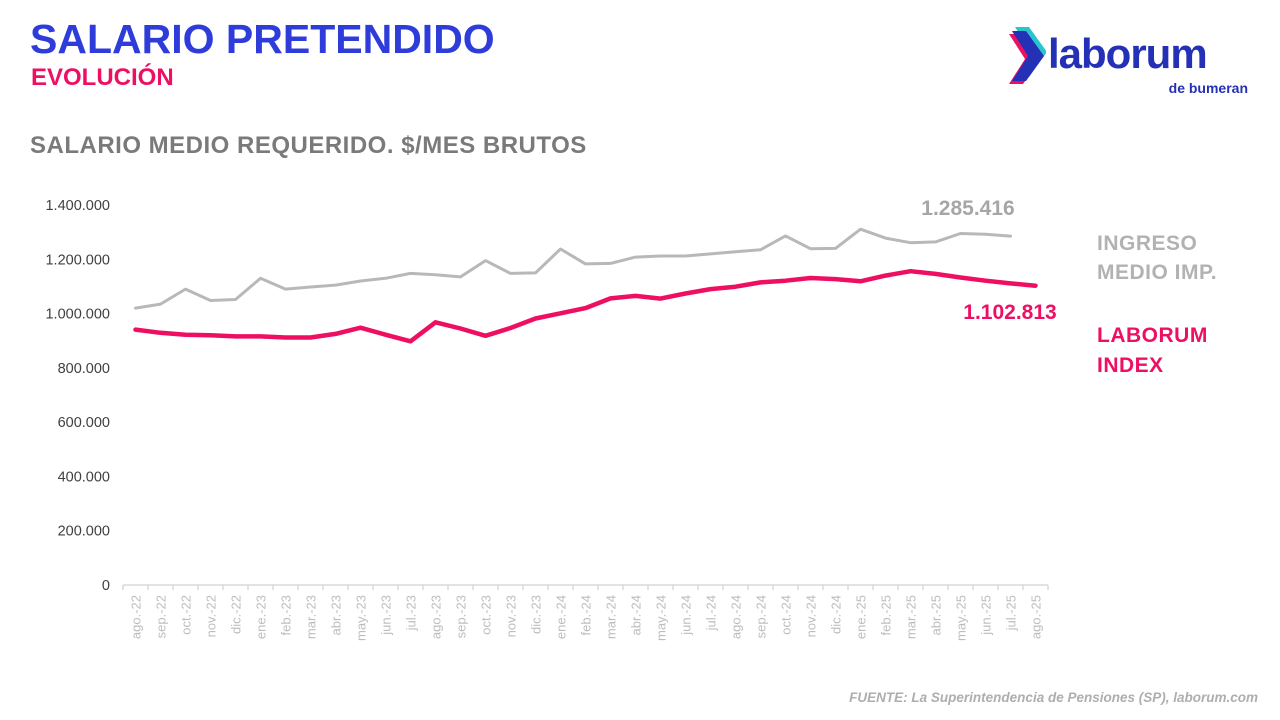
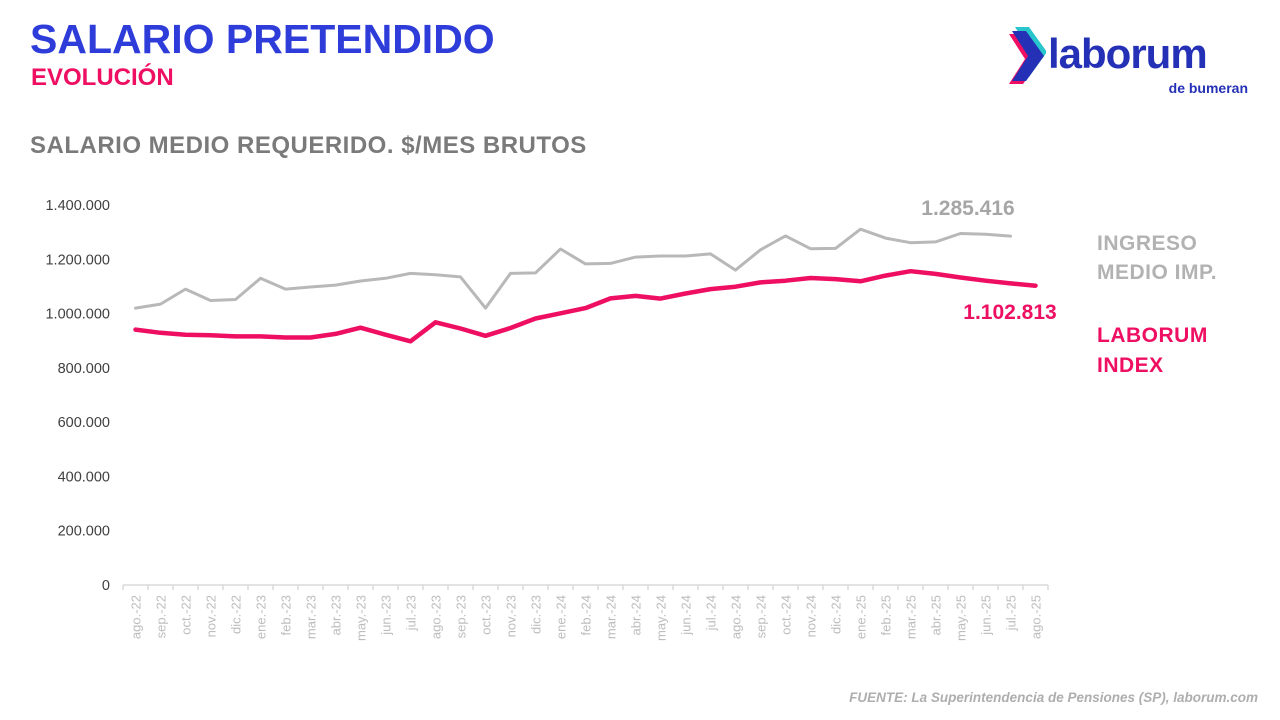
INGRESO MEDIO IMP./oct.-23: 1200000 -> 1020000
INGRESO MEDIO IMP./ago.-24: 1230000 -> 1160000
